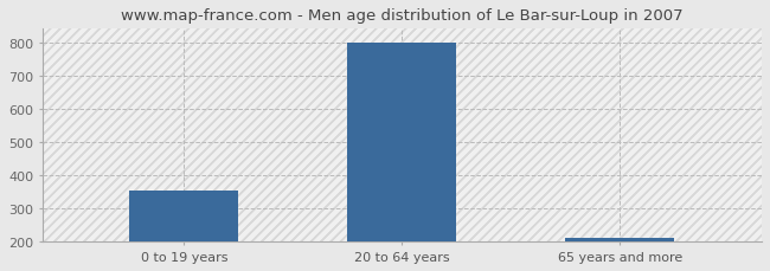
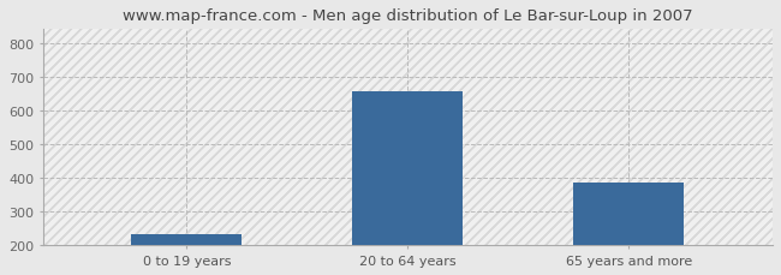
0 to 19 years: 355 -> 235
20 to 64 years: 797 -> 655
65 years and more: 212 -> 385
